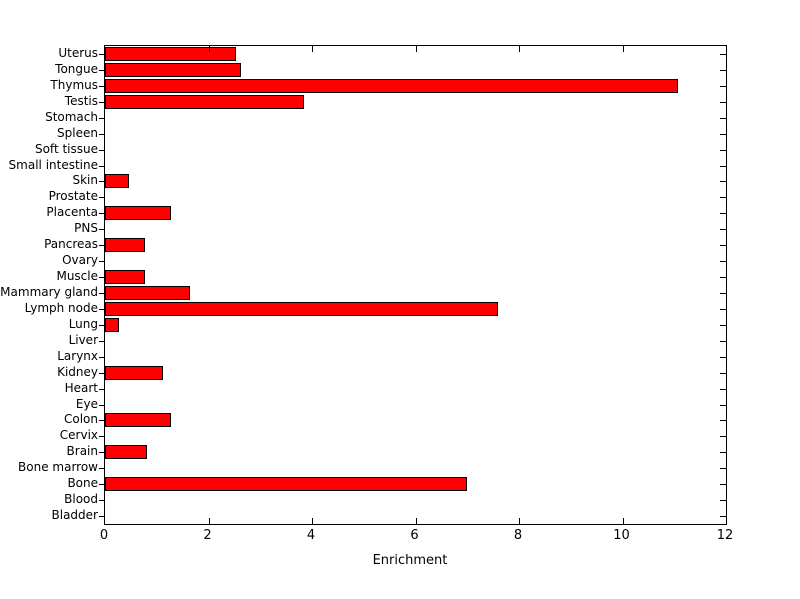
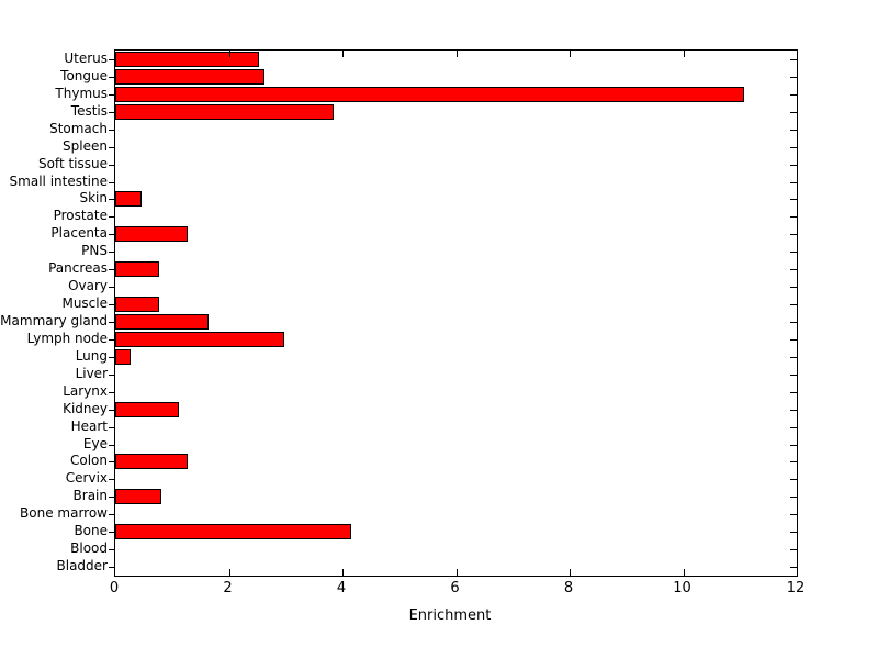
Bone: 7.0 -> 4.2
Lymph node: 7.6 -> 3.0
